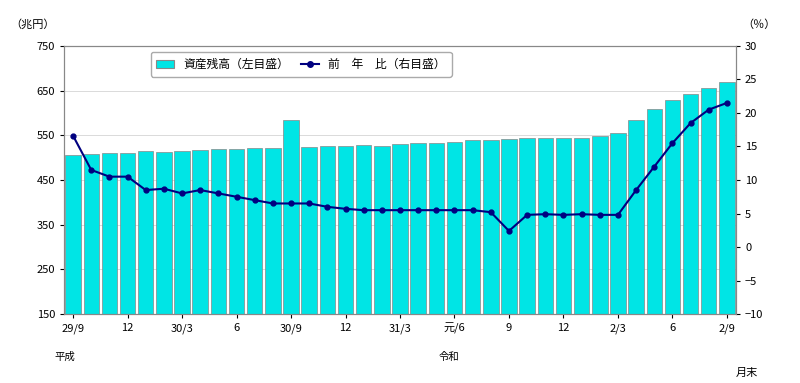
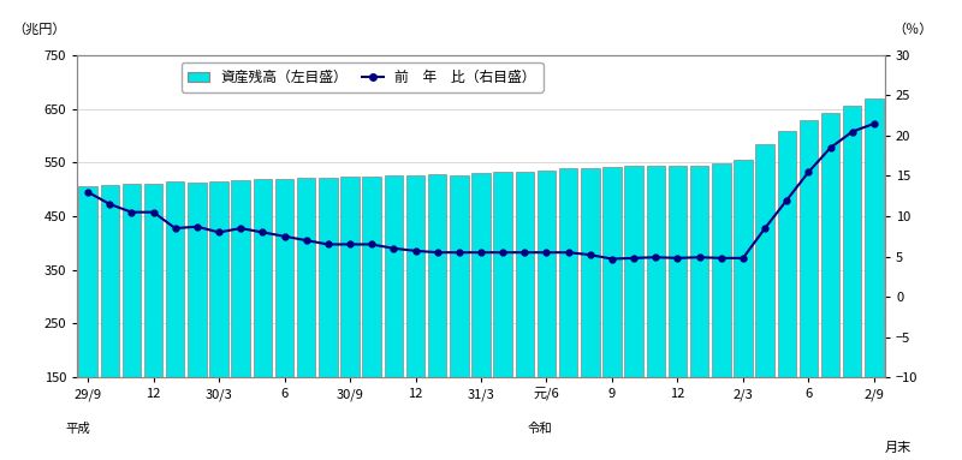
前 年 比（右目盛）/29/9: 16.6 -> 13.0
資産残高（左目盛）/30/9: 585 -> 523
前 年 比（右目盛）/9: 2.4 -> 4.7
